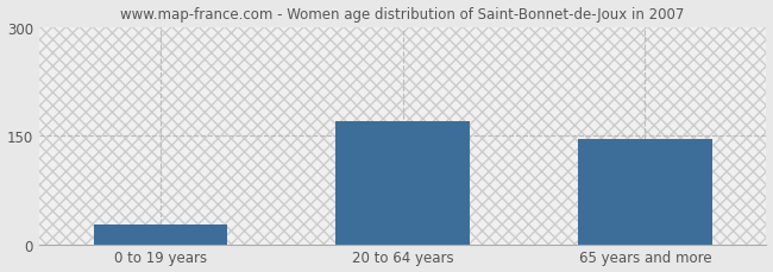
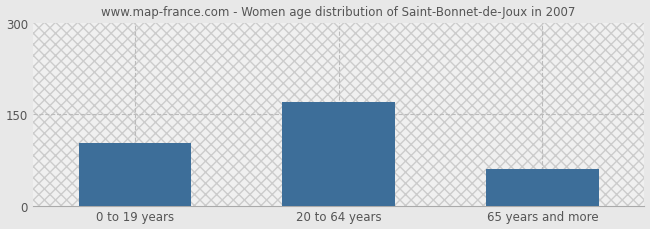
0 to 19 years: 28 -> 102
65 years and more: 145 -> 60
